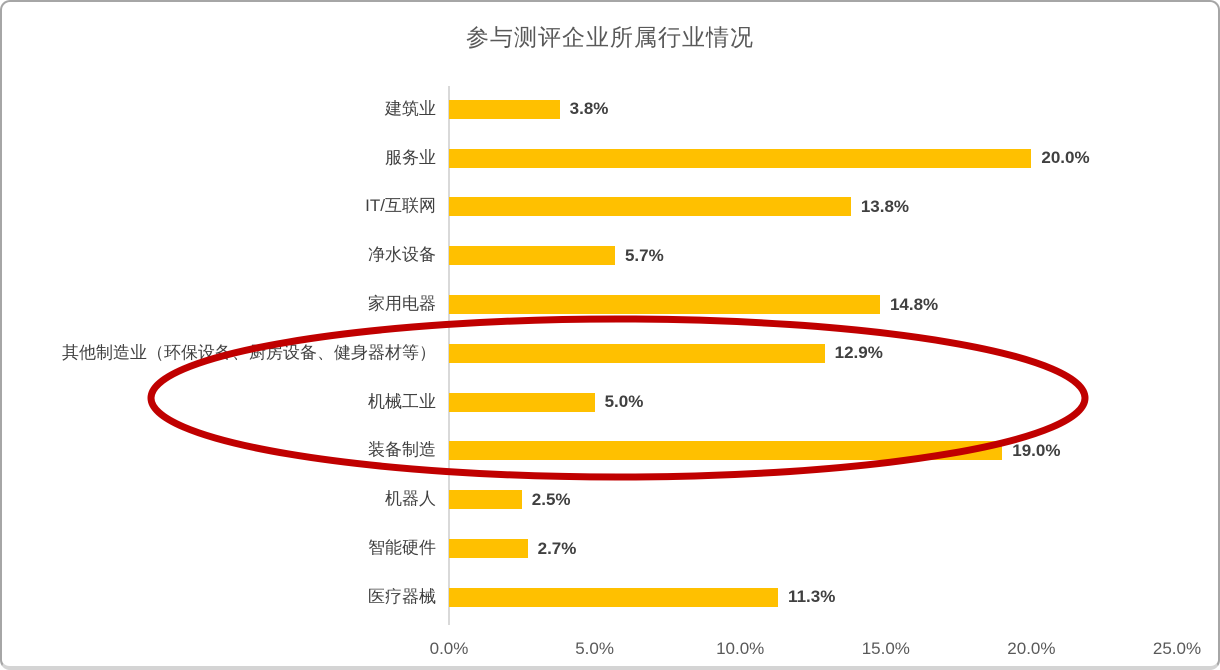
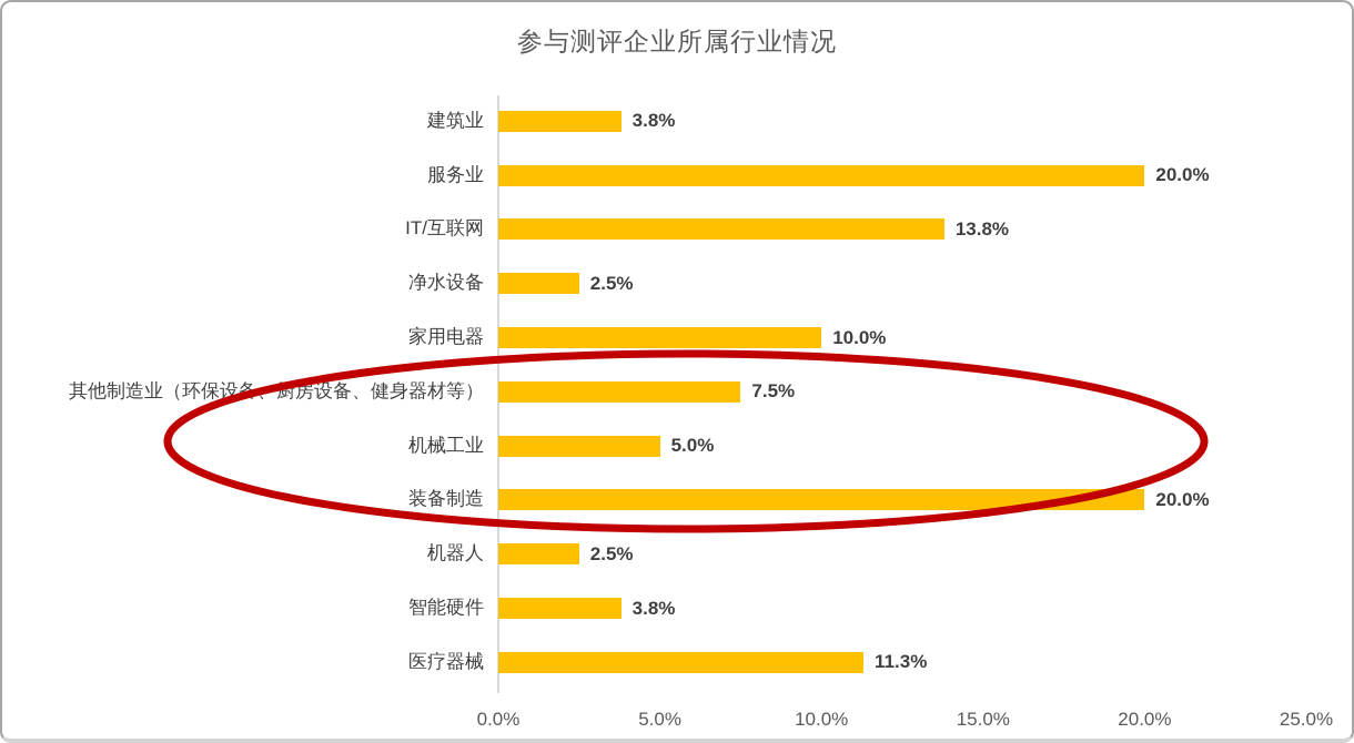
净水设备: 5.7% -> 2.5%
家用电器: 14.8% -> 10.0%
其他制造业（环保设备、厨房设备、健身器材等）: 12.9% -> 7.5%
装备制造: 19.0% -> 20.0%
智能硬件: 2.7% -> 3.8%
